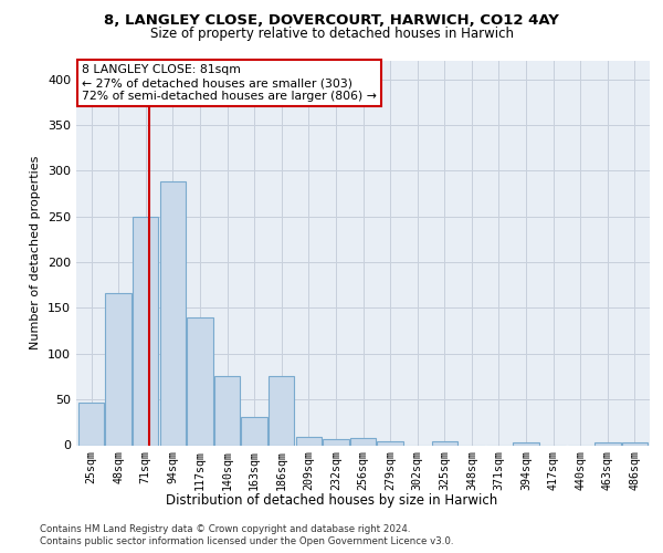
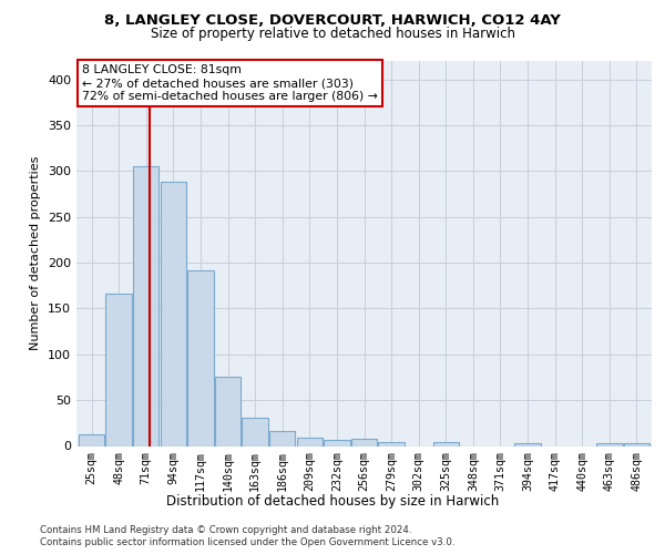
25sqm: 46 -> 13
71sqm: 250 -> 305
117sqm: 140 -> 191
186sqm: 76 -> 16
